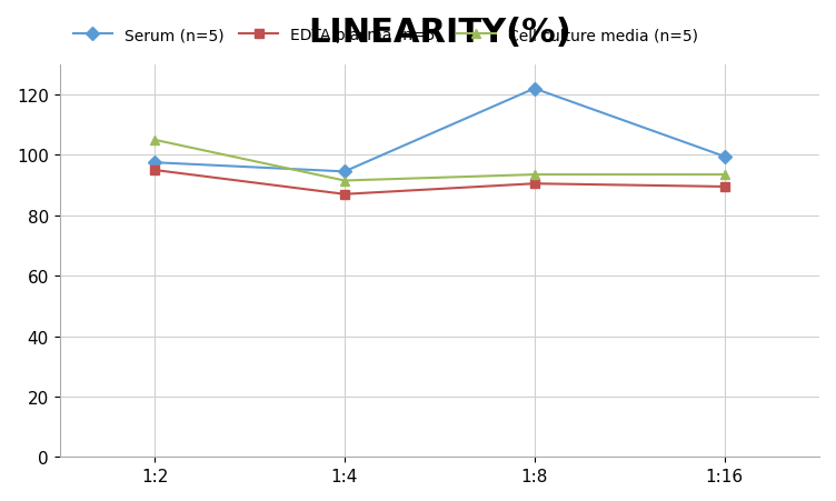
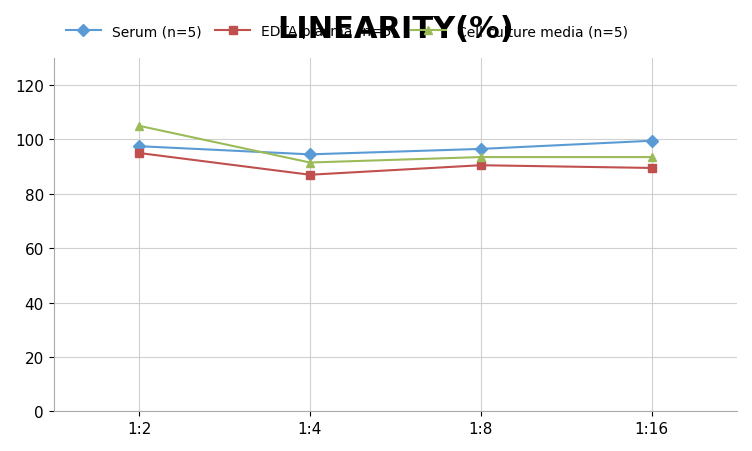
Serum (n=5)/1:8: 122.0 -> 96.5
